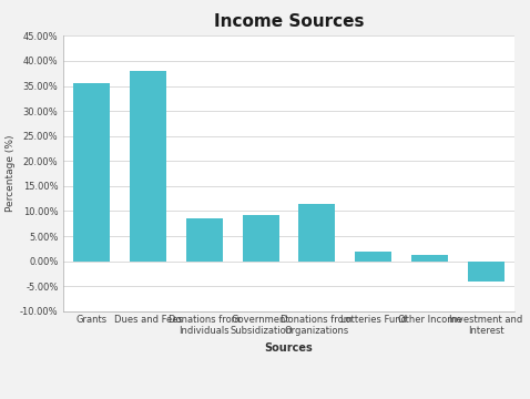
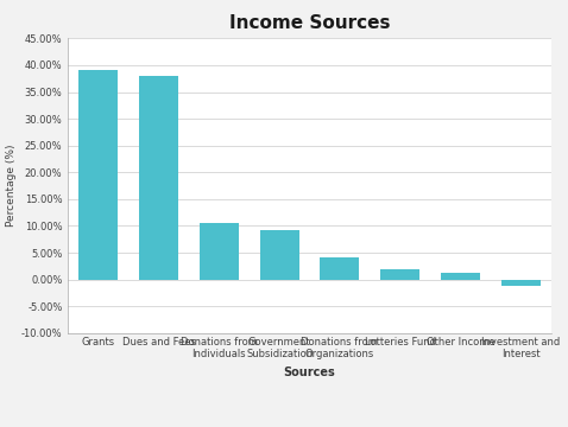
Grants: 35.5% -> 39.0%
Donations from Individuals: 8.5% -> 10.6%
Donations from Organizations: 11.5% -> 4.1%
Investment and Interest: -4.0% -> -1.2%
